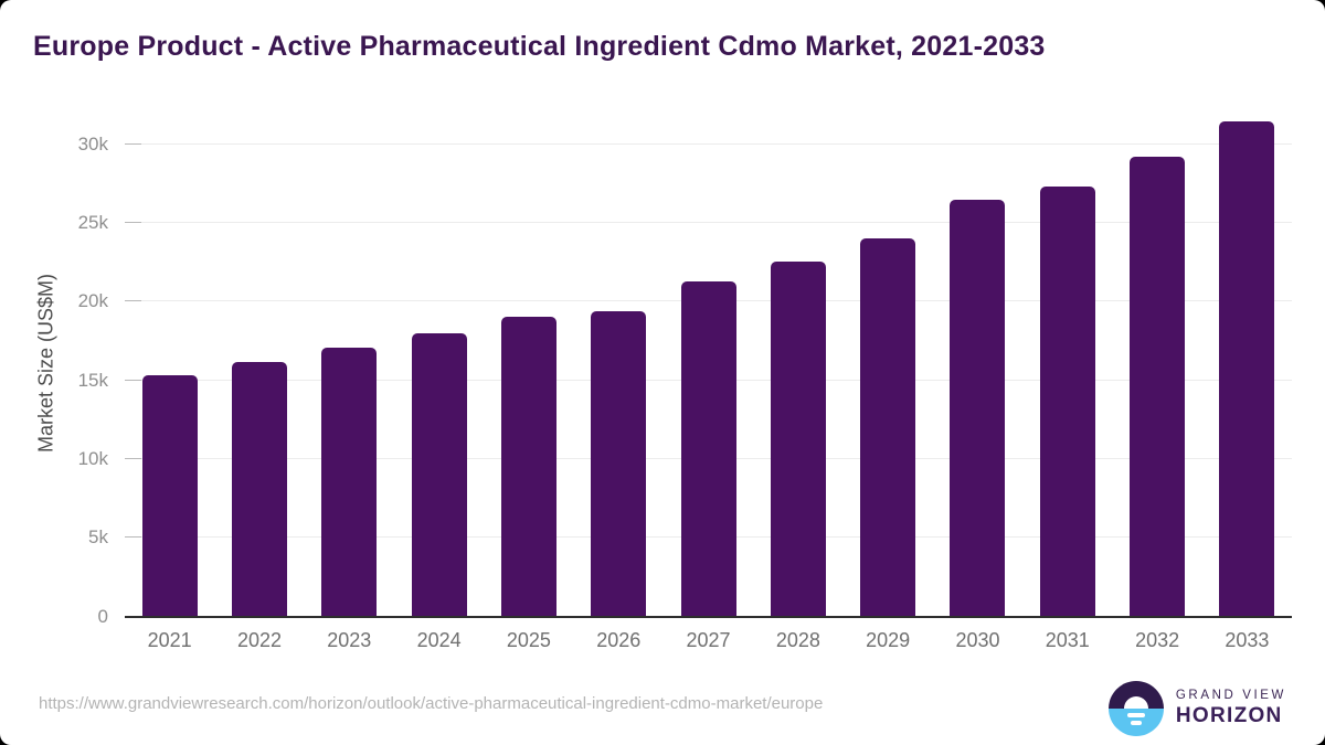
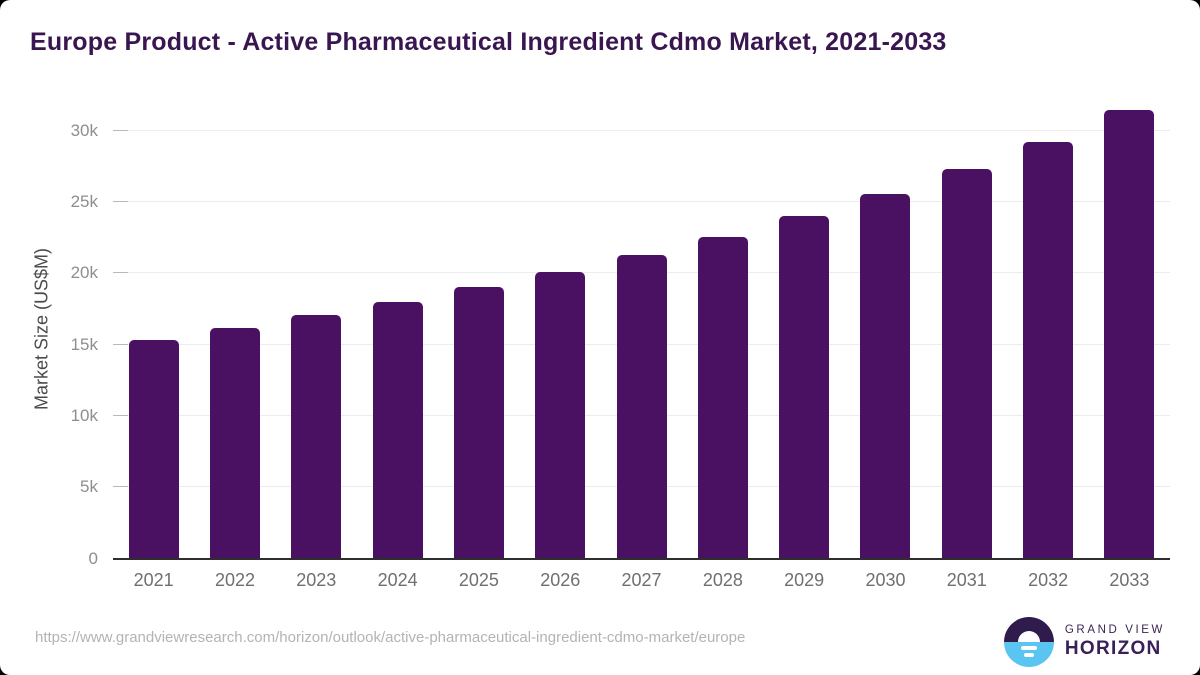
2026: 19.4k -> 20.1k
2030: 26.5k -> 25.6k
